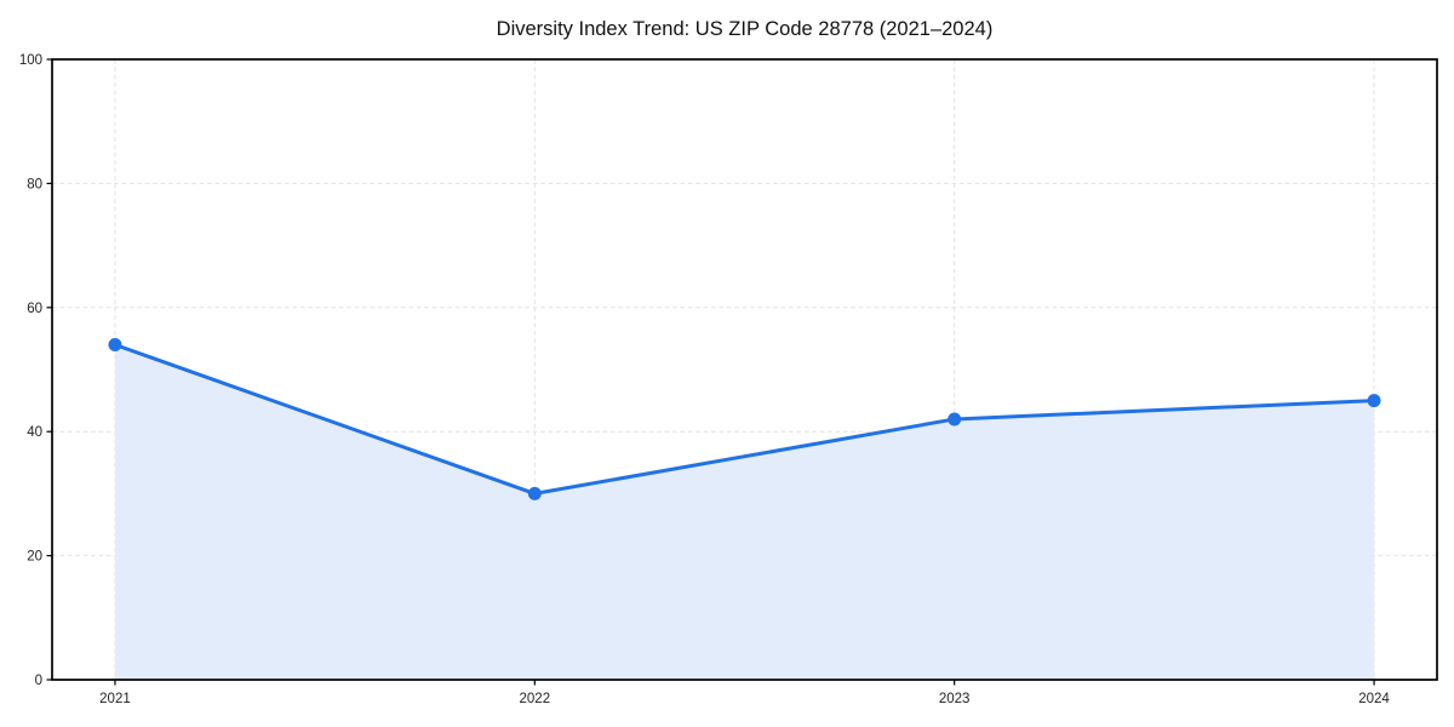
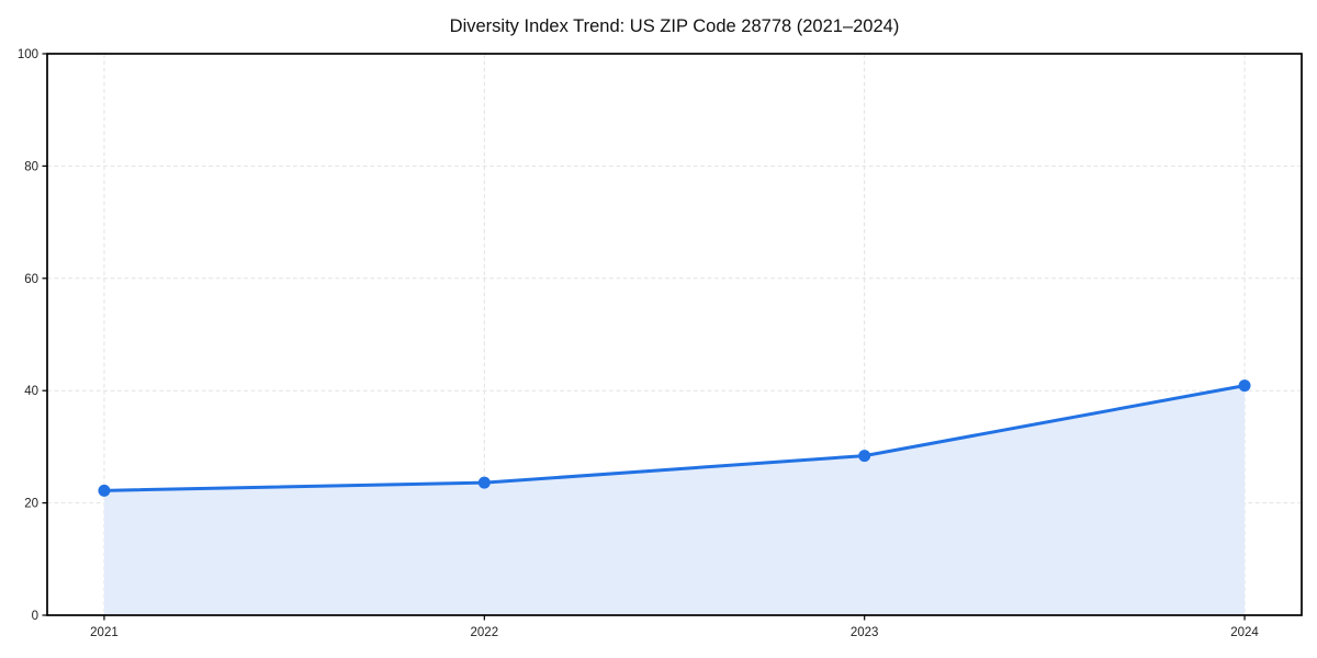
2021: 54 -> 22
2022: 30 -> 24
2023: 42 -> 28
2024: 45 -> 41
